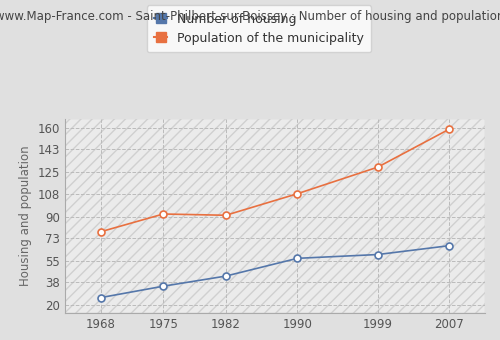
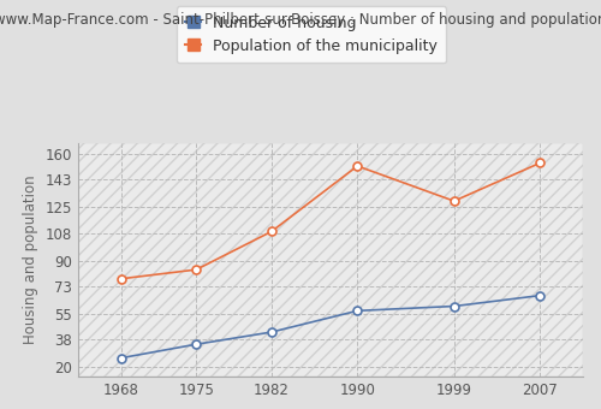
Population of the municipality/1975: 92 -> 84
Population of the municipality/1982: 91 -> 109
Population of the municipality/1990: 108 -> 152
Population of the municipality/2007: 159 -> 154
